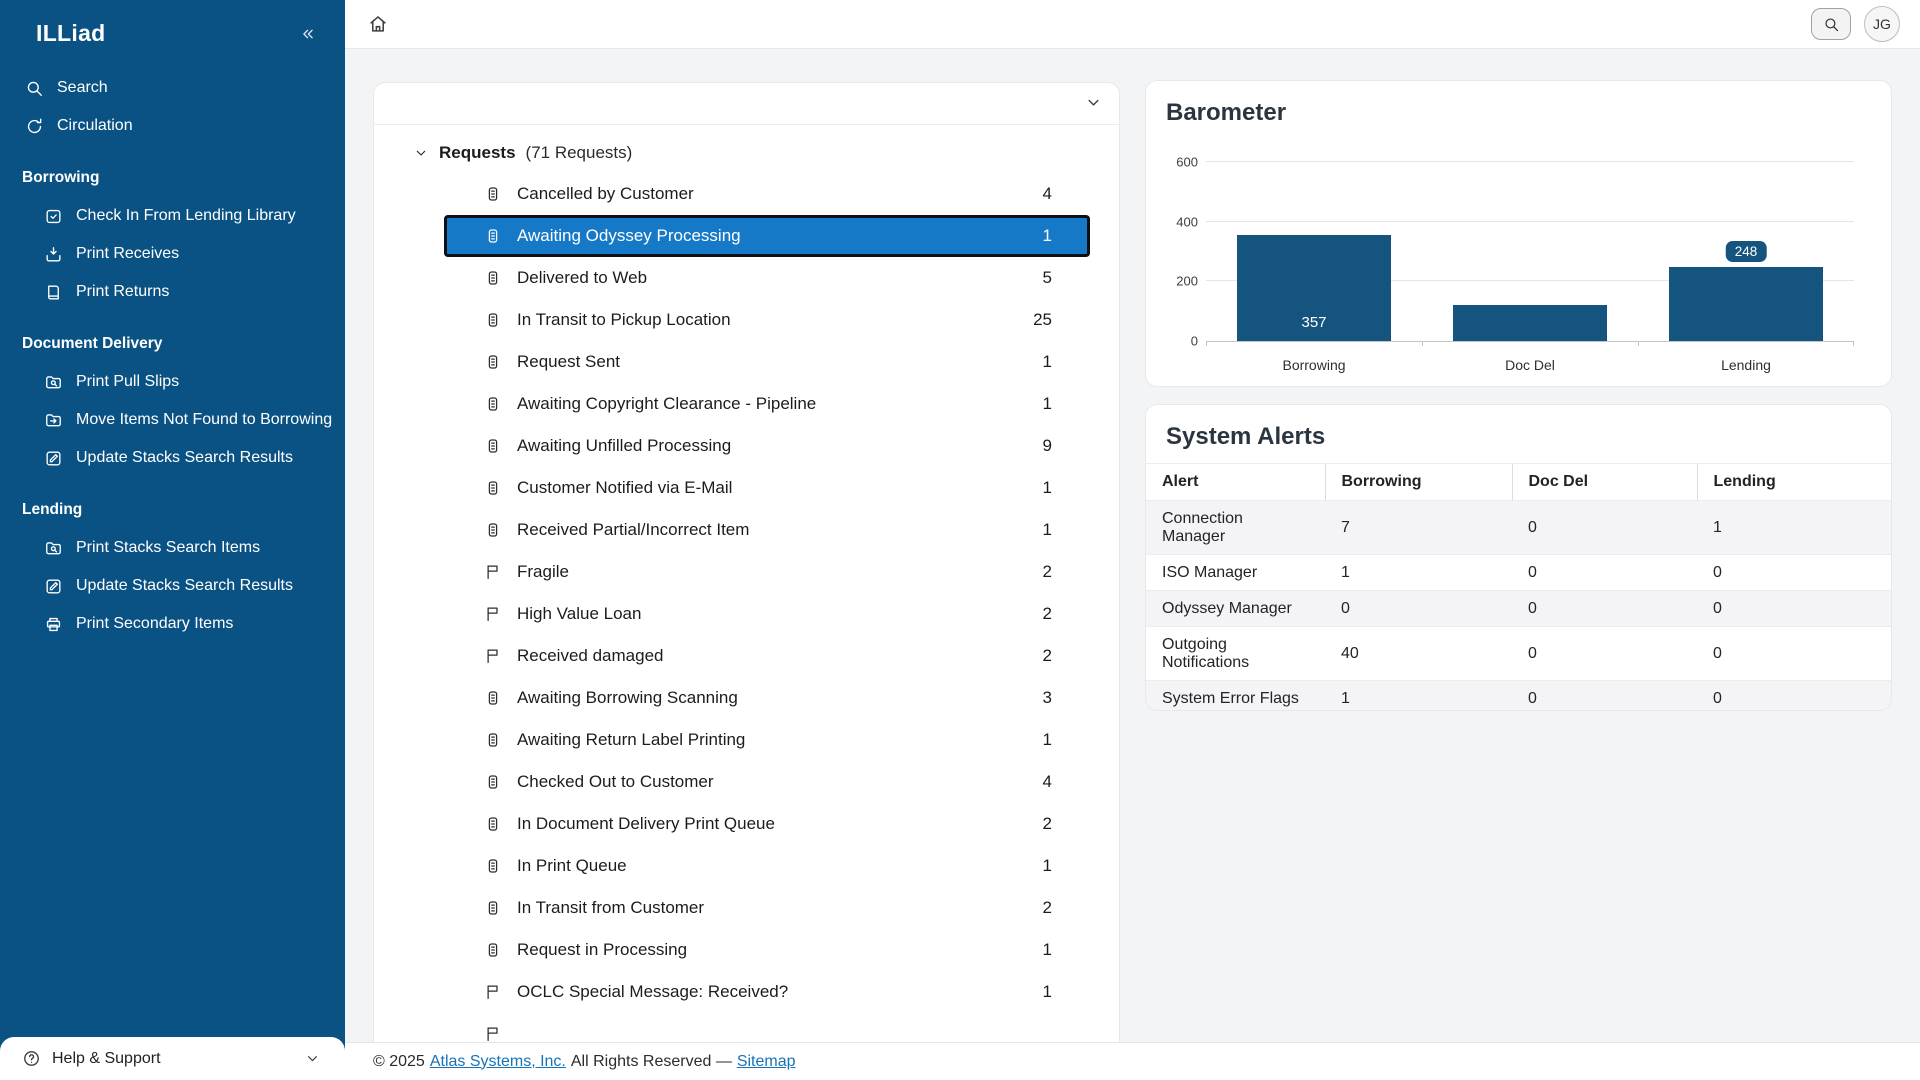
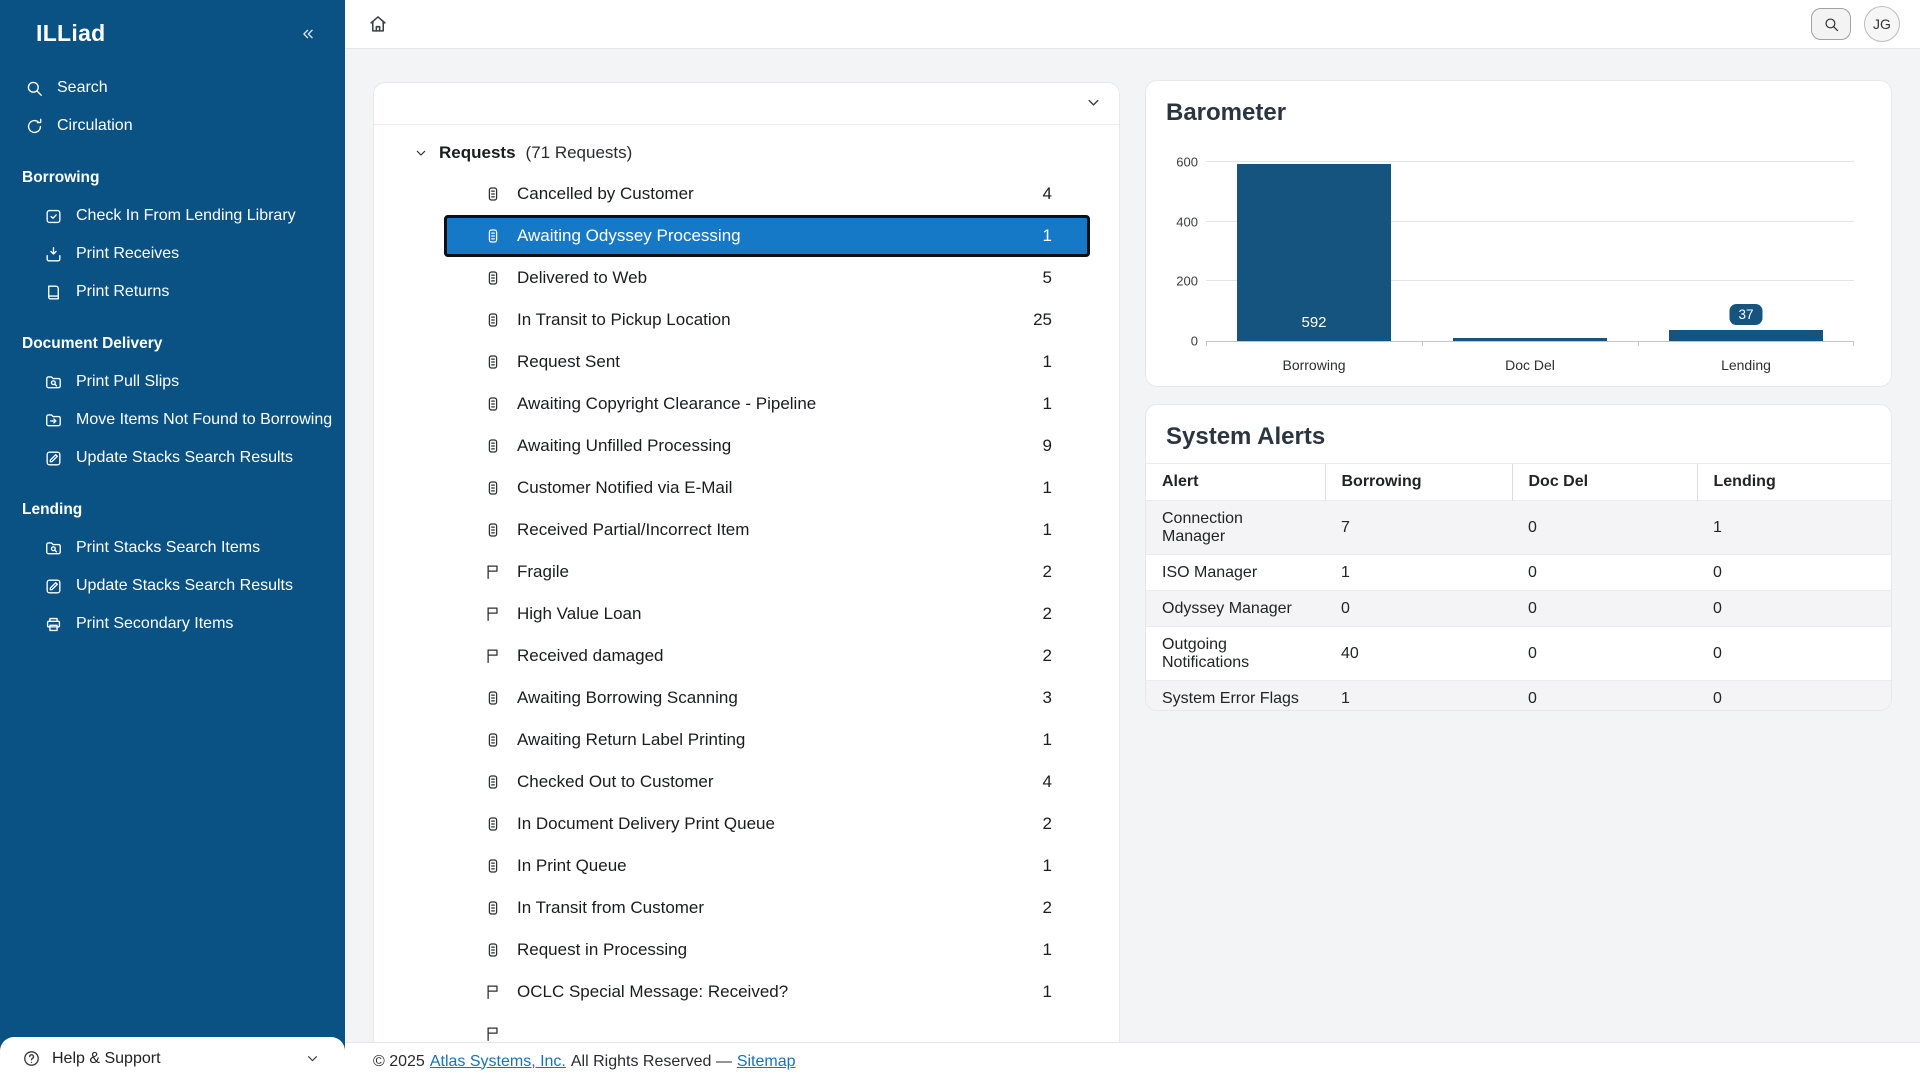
Borrowing: 357 -> 592
Doc Del: 120 -> 10
Lending: 248 -> 37
